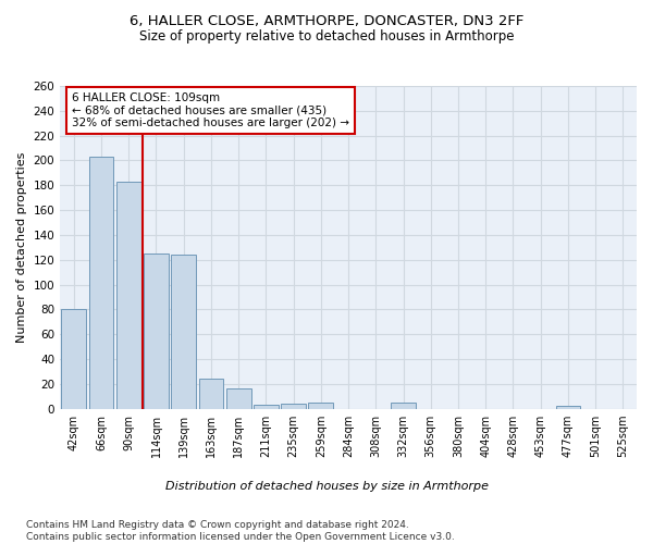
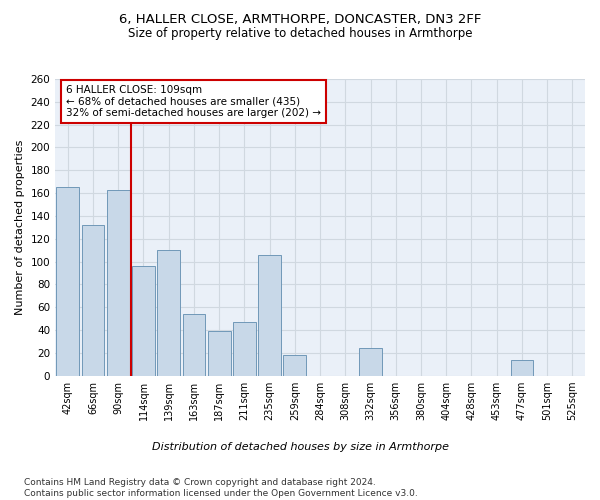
42sqm: 80 -> 165
66sqm: 203 -> 132
90sqm: 183 -> 163
114sqm: 125 -> 96
139sqm: 124 -> 110
163sqm: 24 -> 54
187sqm: 16 -> 39
211sqm: 3 -> 47
235sqm: 4 -> 106
259sqm: 5 -> 18
332sqm: 5 -> 24
477sqm: 2 -> 14
